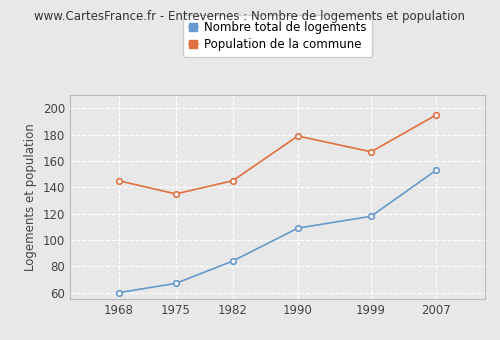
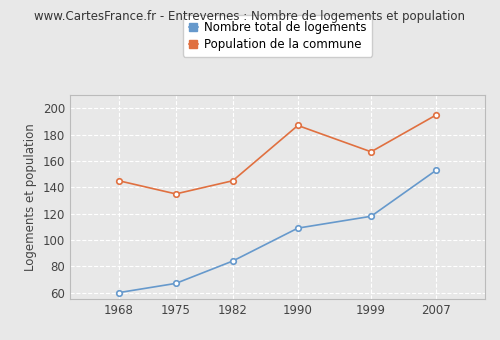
Population de la commune/1990: 179 -> 187
